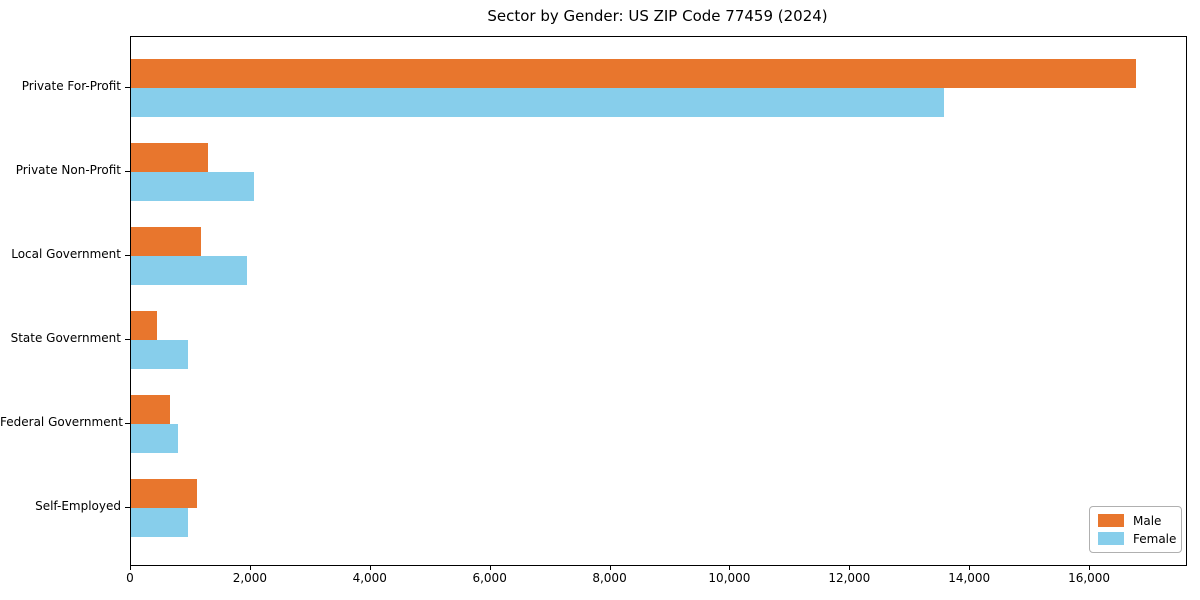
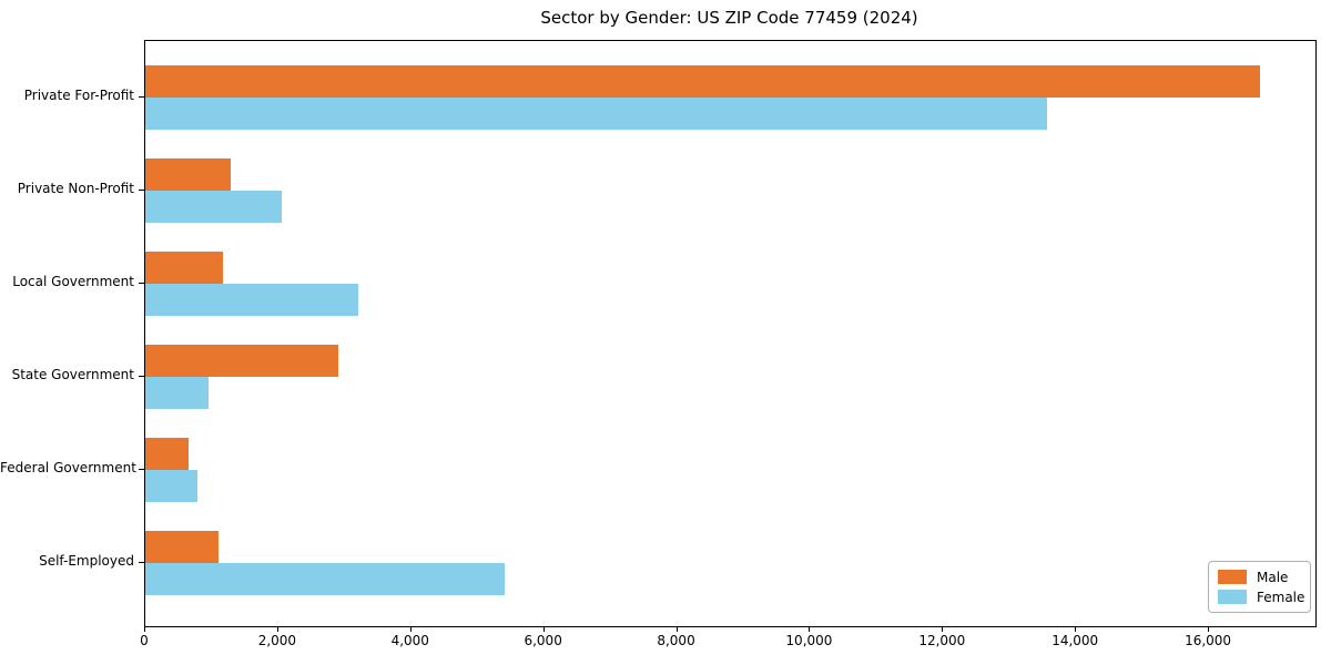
Female/Local Government: 1900 -> 3200
Male/State Government: 400 -> 2900
Female/Self-Employed: 1000 -> 5400
